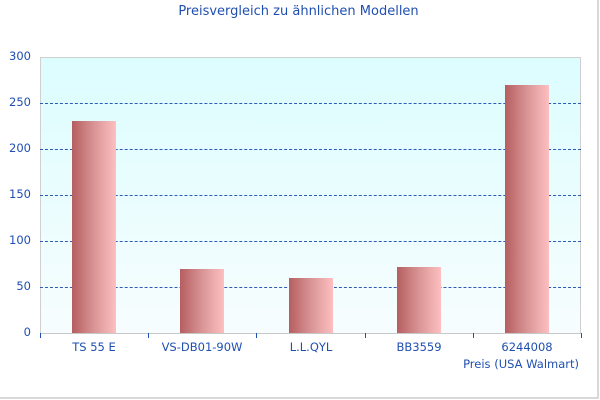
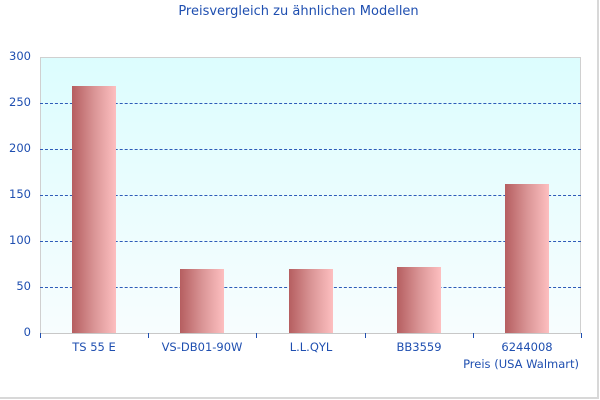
TS 55 E: 230 -> 270
L.L.QYL: 60 -> 70
6244008: 270 -> 160
